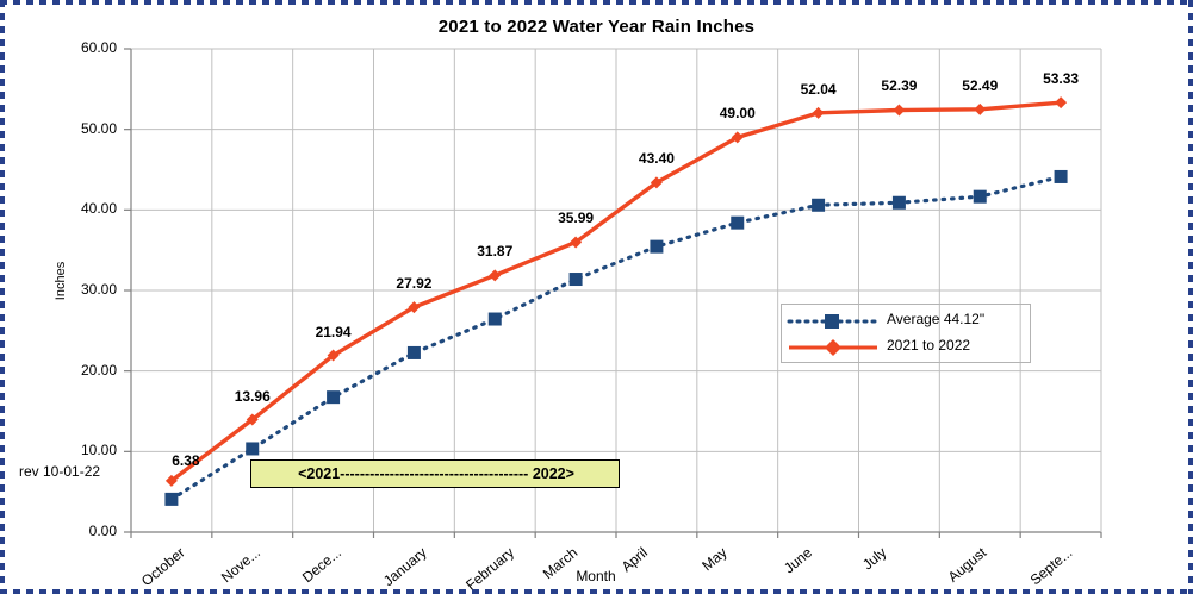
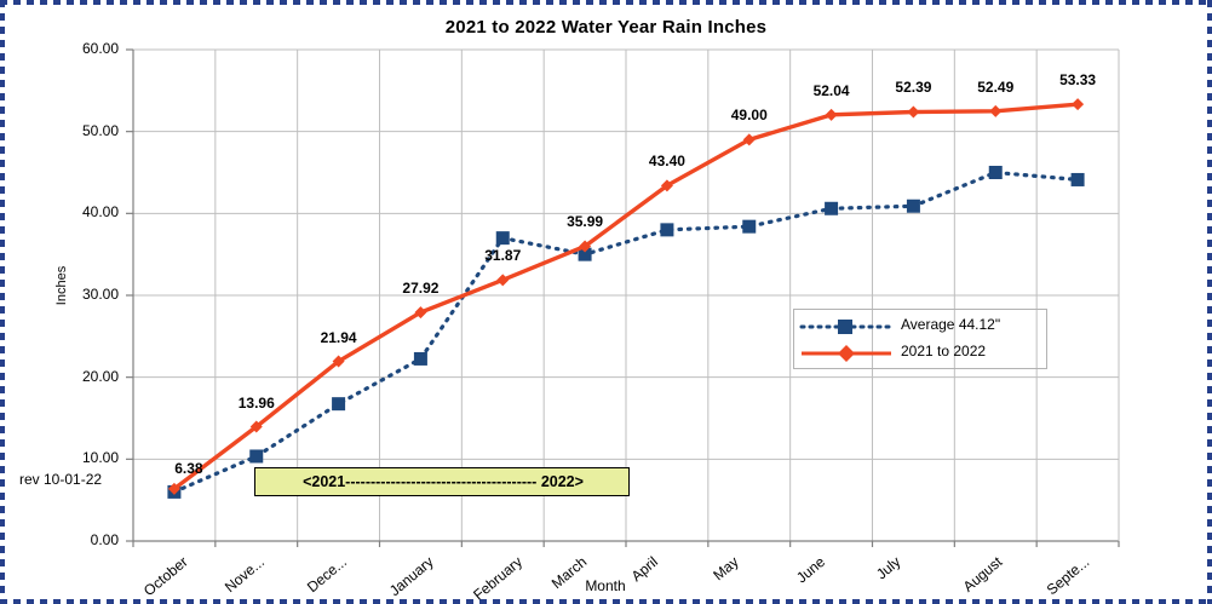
Average 44.12"/October: 4 -> 6
Average 44.12"/February: 26 -> 37
Average 44.12"/March: 31 -> 35
Average 44.12"/April: 35 -> 38
Average 44.12"/August: 42 -> 45
